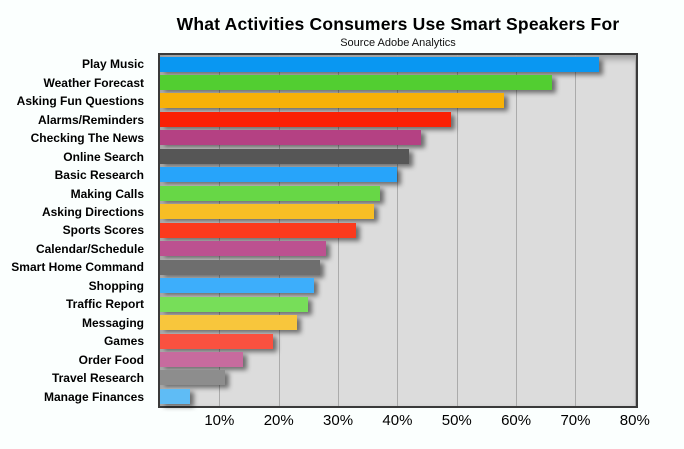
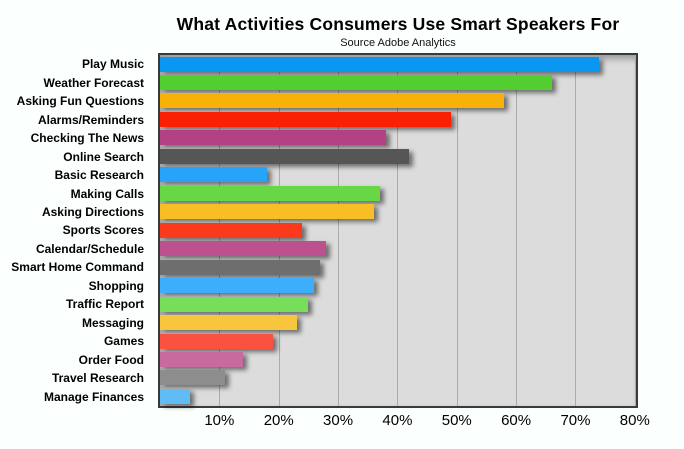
Checking The News: 44% -> 38%
Basic Research: 40% -> 18%
Sports Scores: 33% -> 24%
